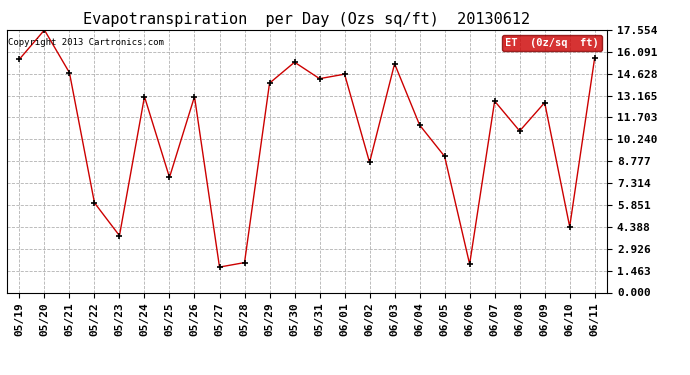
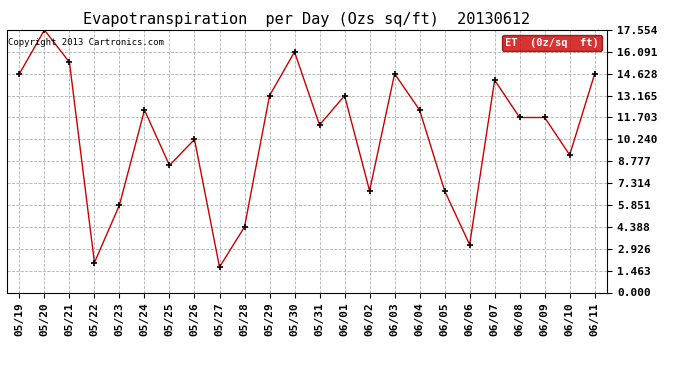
05/19: 15.6 -> 14.6
05/21: 14.7 -> 15.4
05/22: 6.0 -> 2.0
05/23: 3.8 -> 5.9
05/24: 13.1 -> 12.2
05/25: 7.7 -> 8.5
05/26: 13.1 -> 10.2
05/28: 2.0 -> 4.4
05/29: 14.0 -> 13.2
05/30: 15.4 -> 16.1
05/31: 14.3 -> 11.2
06/01: 14.6 -> 13.2
06/02: 8.7 -> 6.8
06/03: 15.3 -> 14.6
06/04: 11.2 -> 12.2
06/05: 9.1 -> 6.8
06/06: 1.9 -> 3.2
06/07: 12.8 -> 14.2
06/08: 10.8 -> 11.7
06/09: 12.7 -> 11.7
06/10: 4.4 -> 9.2
06/11: 15.7 -> 14.6
